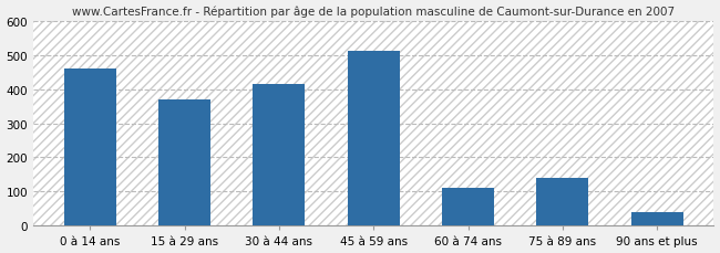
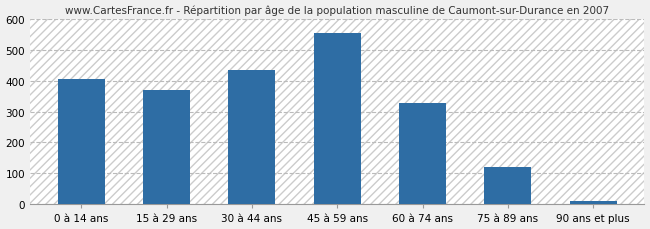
0 à 14 ans: 460 -> 405
30 à 44 ans: 415 -> 435
45 à 59 ans: 510 -> 555
60 à 74 ans: 110 -> 328
75 à 89 ans: 140 -> 122
90 ans et plus: 40 -> 10
